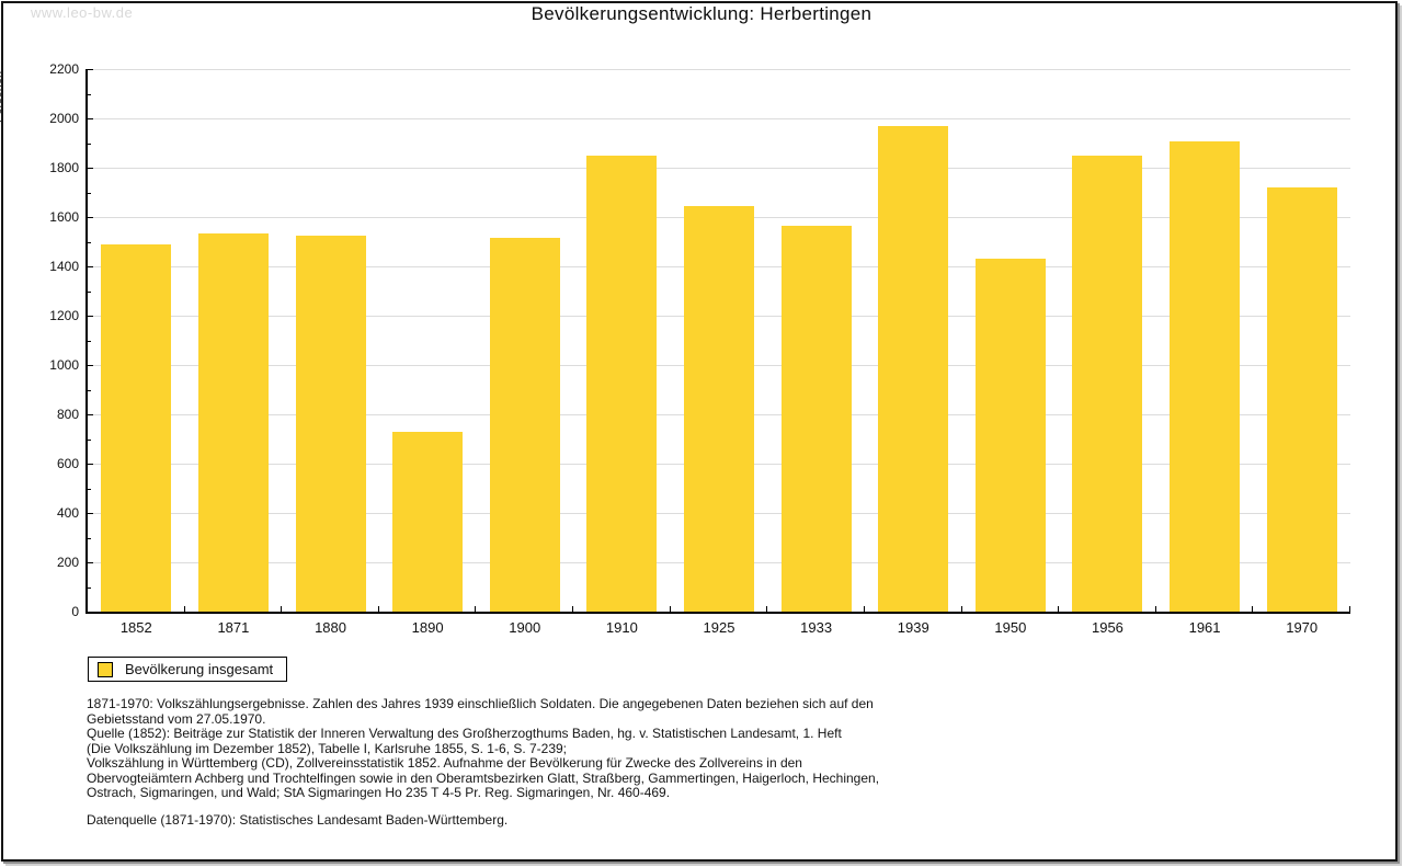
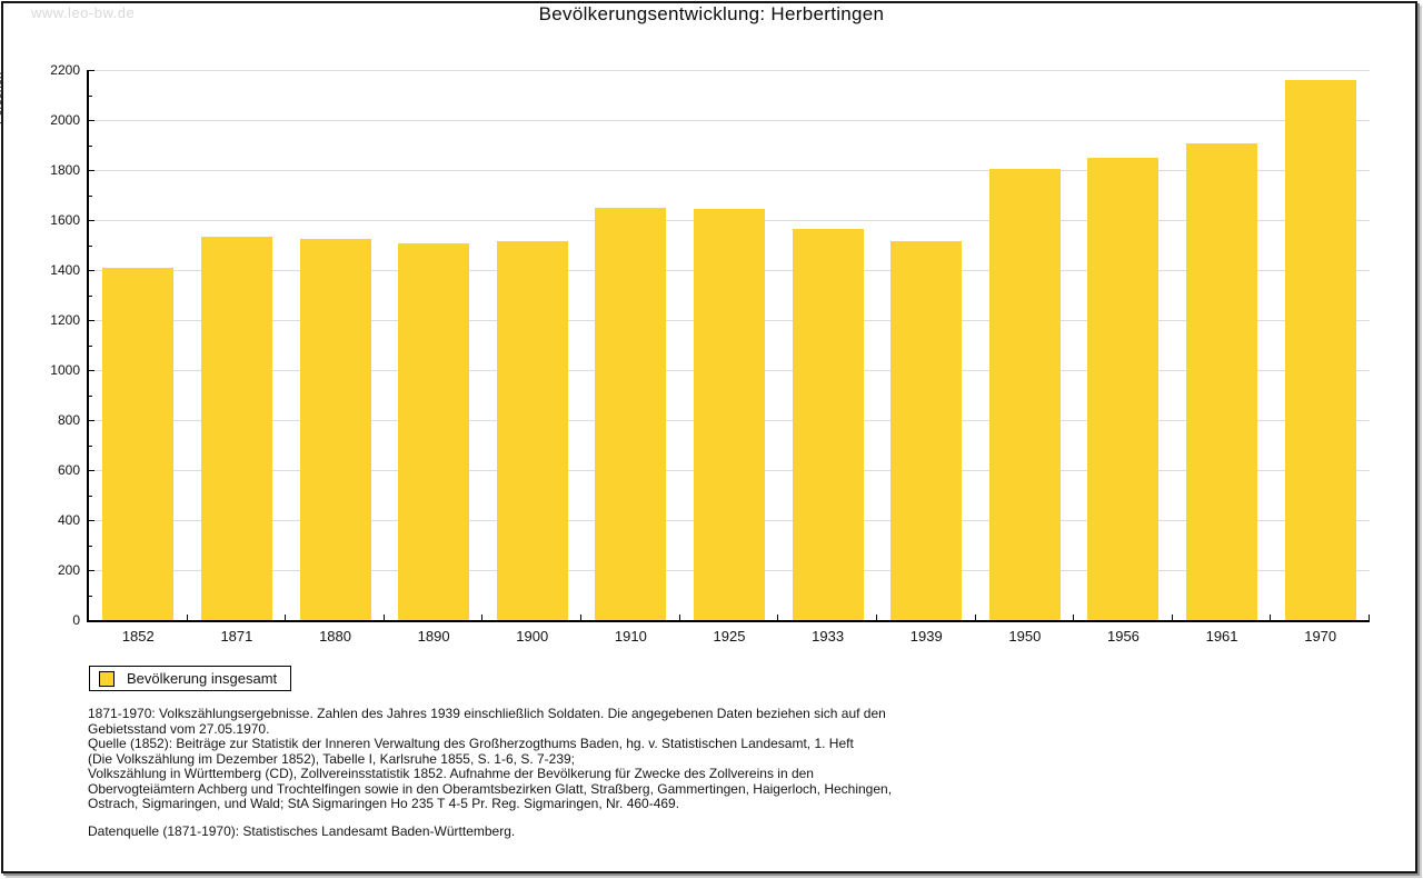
1852: 1490 -> 1410
1890: 730 -> 1500
1910: 1850 -> 1650
1939: 1970 -> 1520
1950: 1430 -> 1800
1970: 1720 -> 2160
